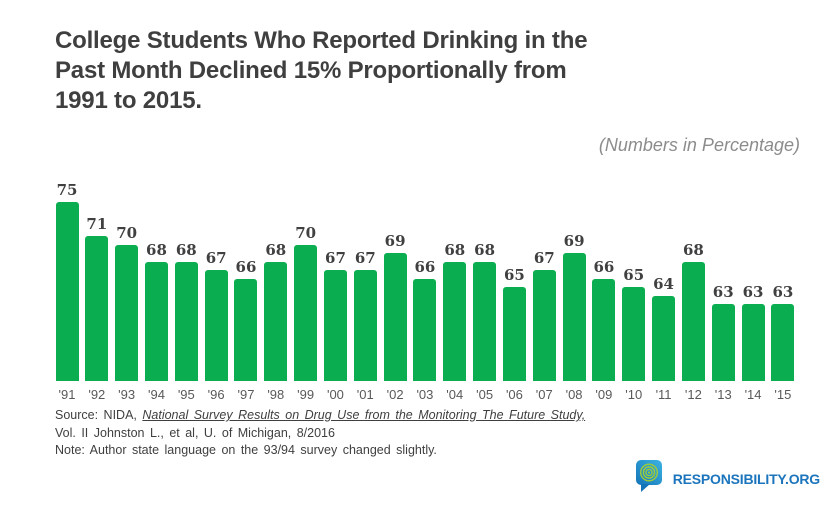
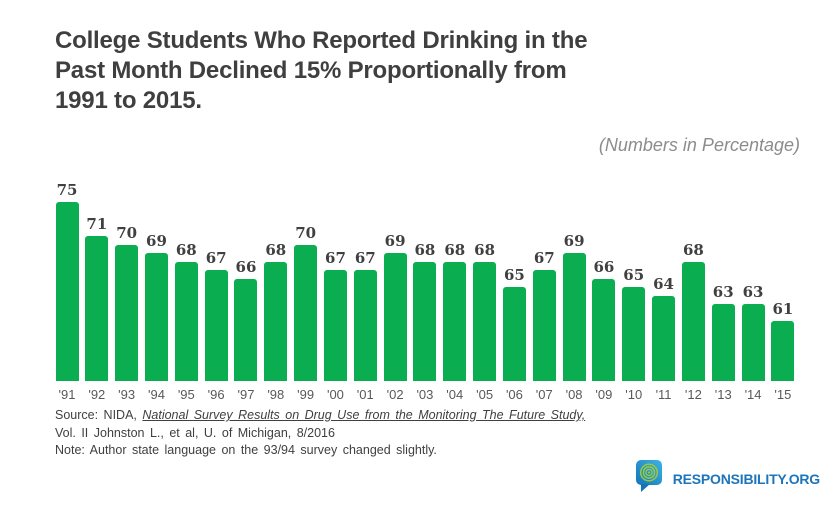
'94: 68 -> 69
'03: 66 -> 68
'15: 63 -> 61
